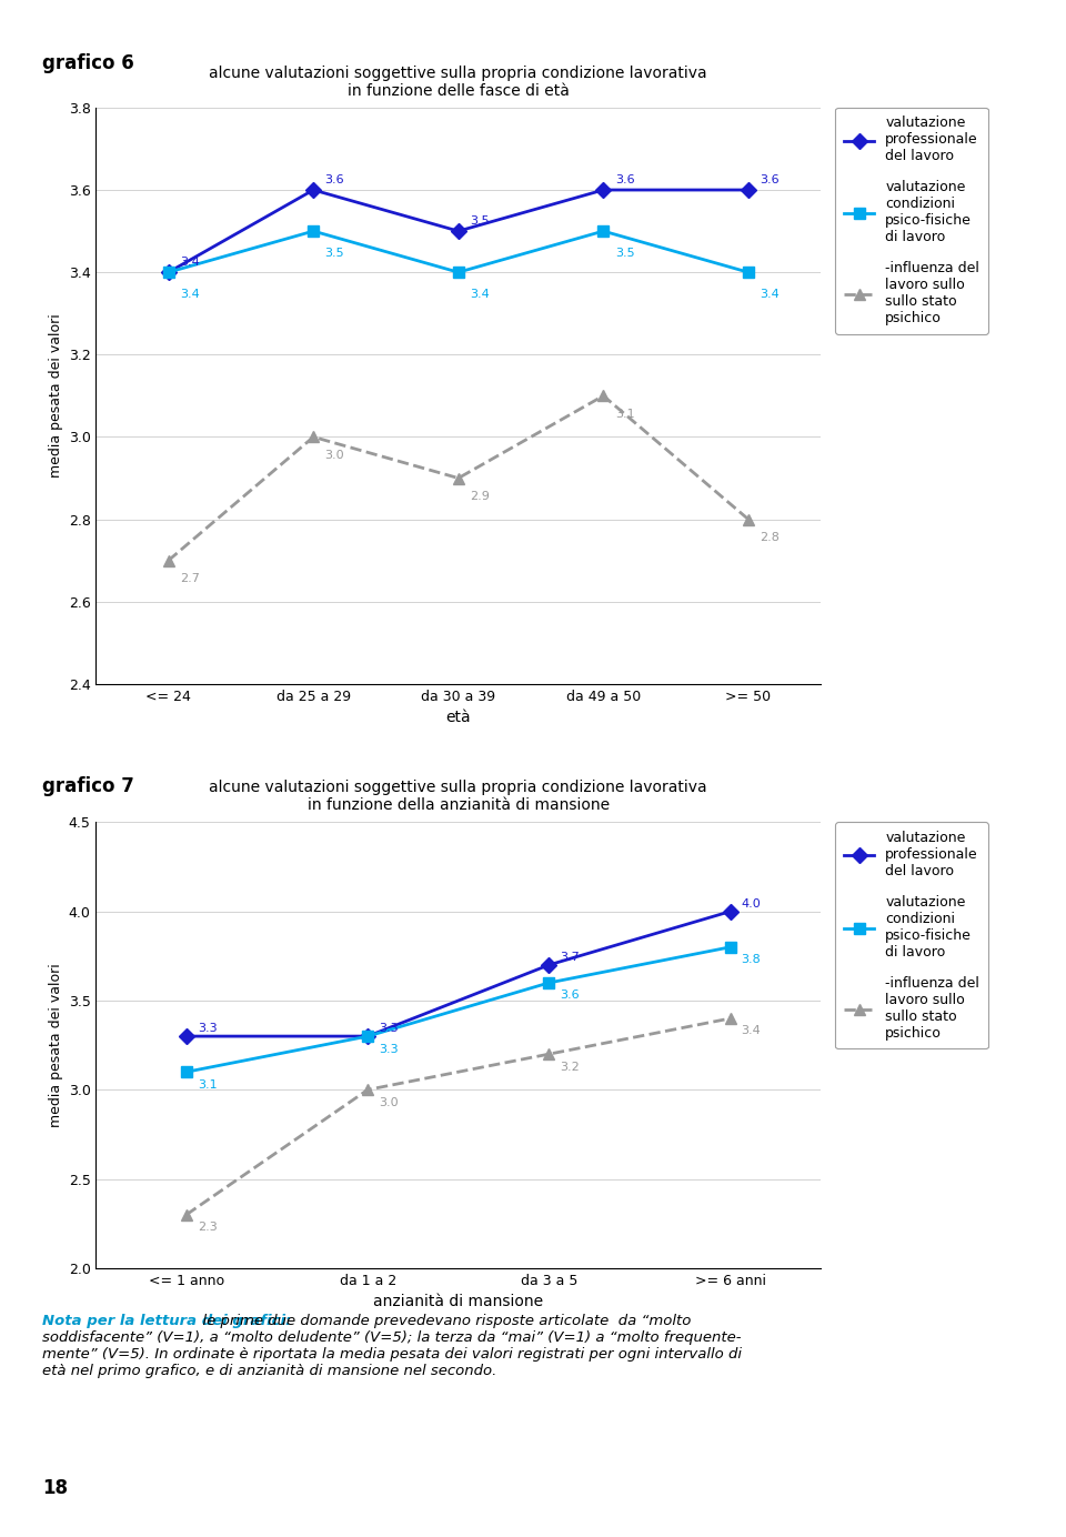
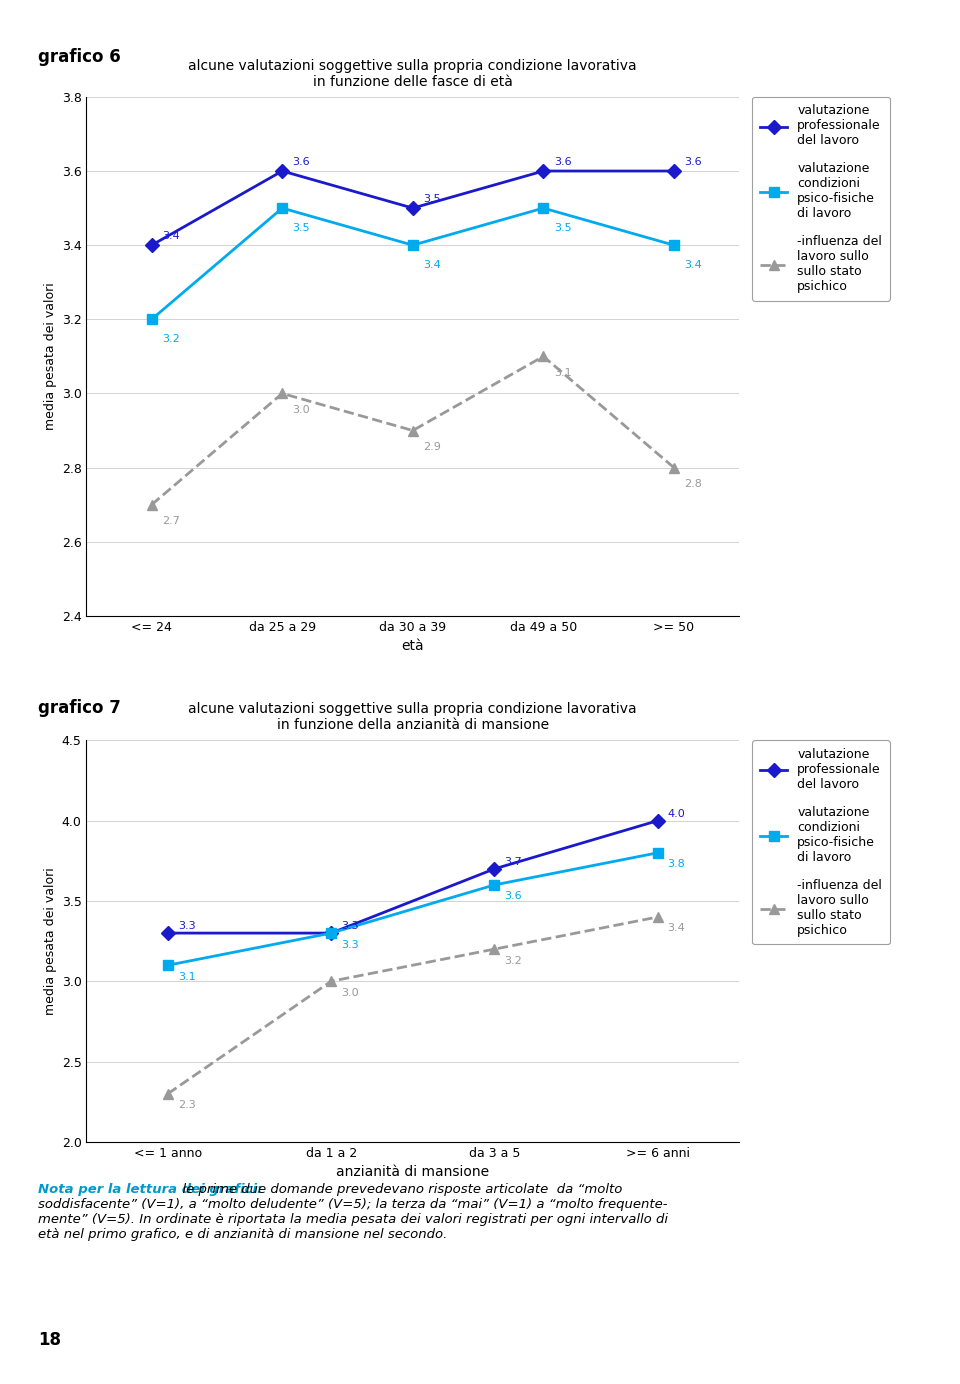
valutazione condizioni psico-fisiche di lavoro/<= 24: 3.4 -> 3.2
